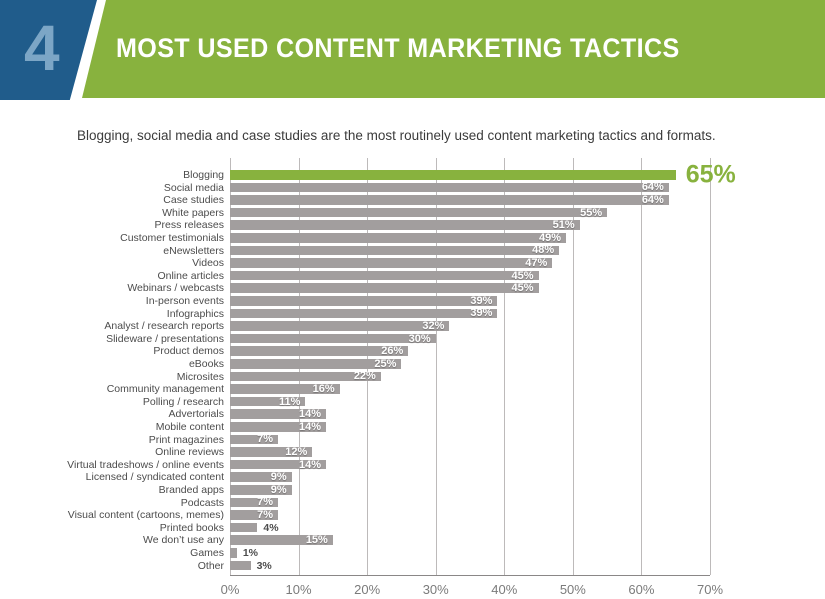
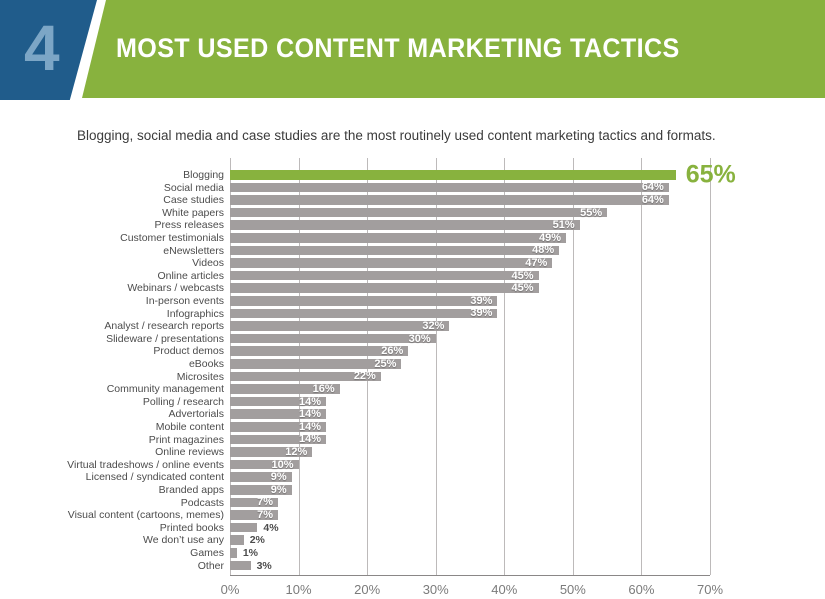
Polling / research: 11% -> 14%
Print magazines: 7% -> 14%
Virtual tradeshows / online events: 14% -> 10%
We don’t use any: 15% -> 2%
